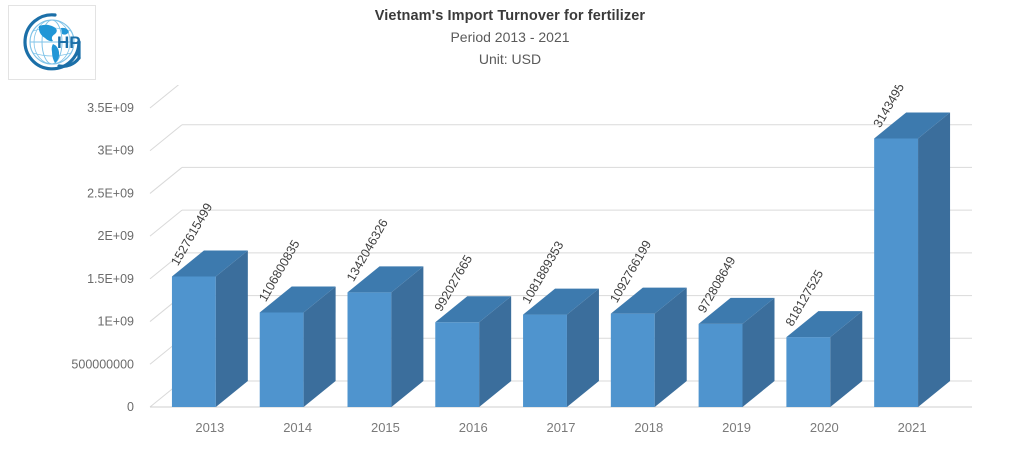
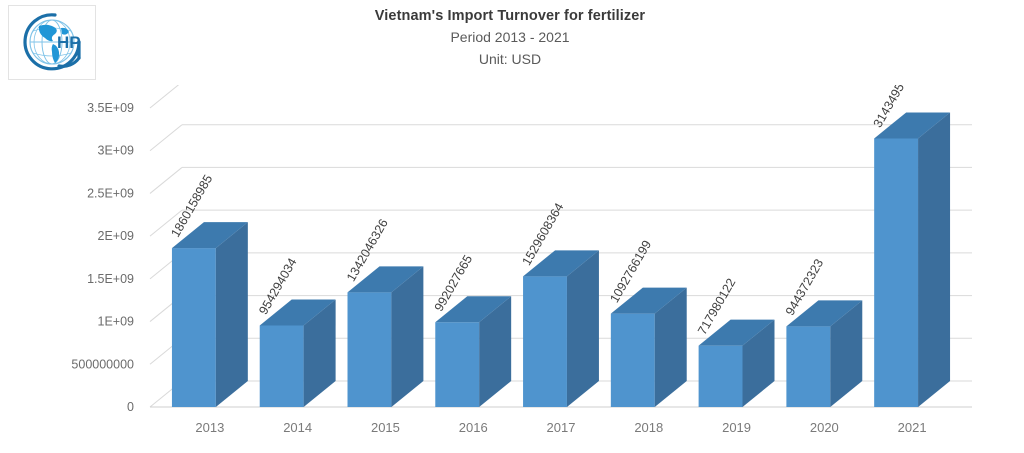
2013: 1527615499 -> 1860158985
2014: 1106800835 -> 954294034
2017: 1081889353 -> 1529608364
2019: 972808649 -> 717980122
2020: 818127525 -> 944372323
